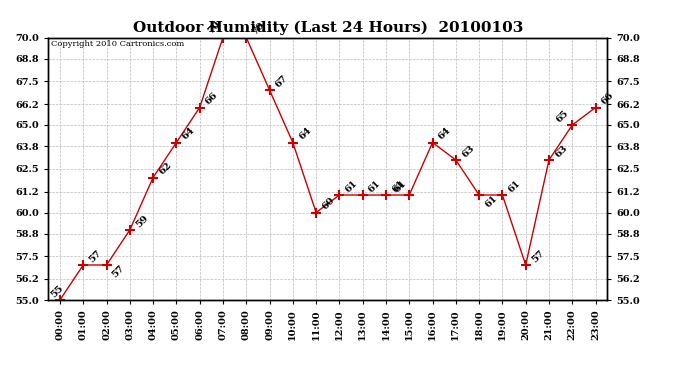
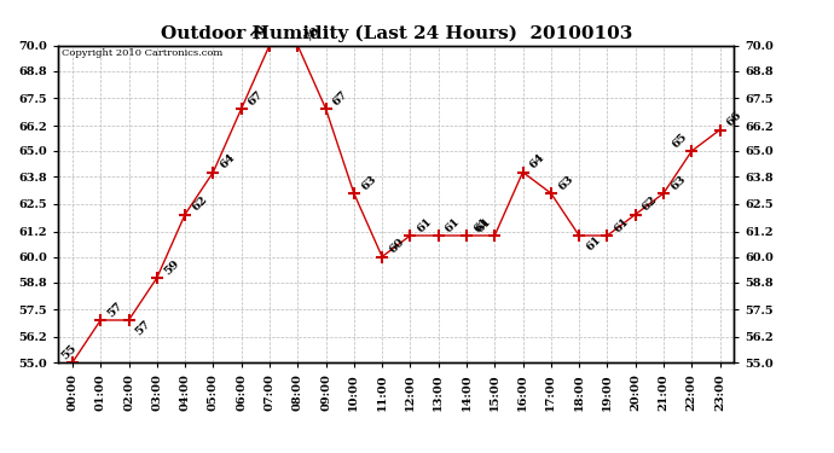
06:00: 66 -> 67
10:00: 64 -> 63
20:00: 57 -> 62
